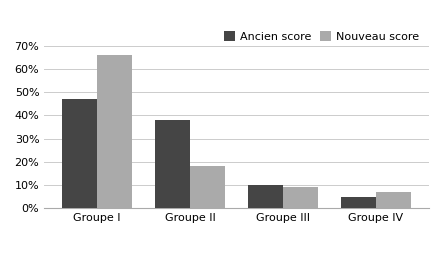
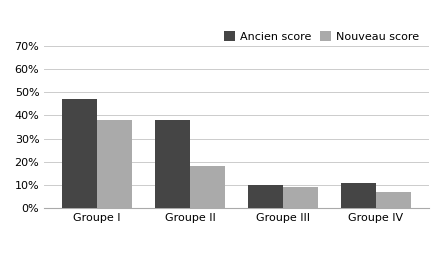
Nouveau score/Groupe I: 66% -> 38%
Ancien score/Groupe IV: 5% -> 11%
